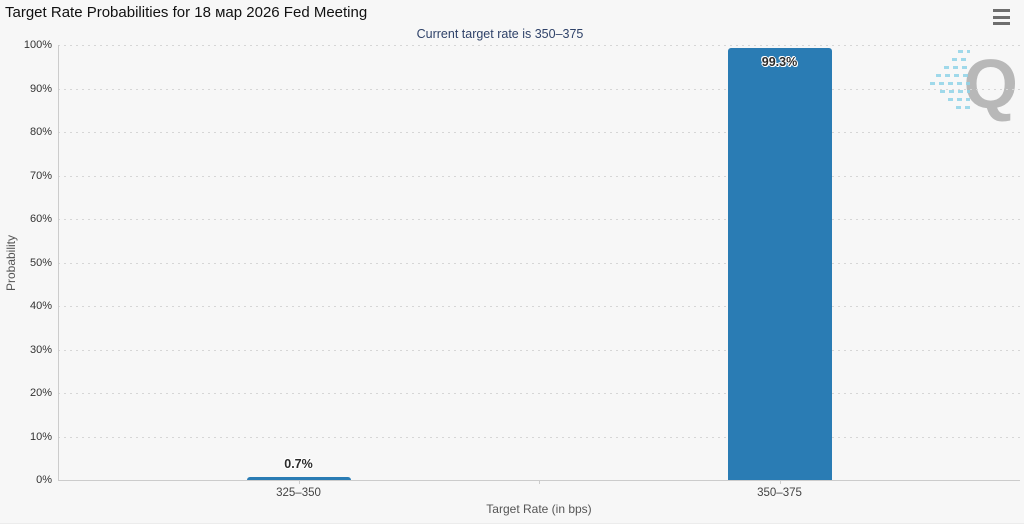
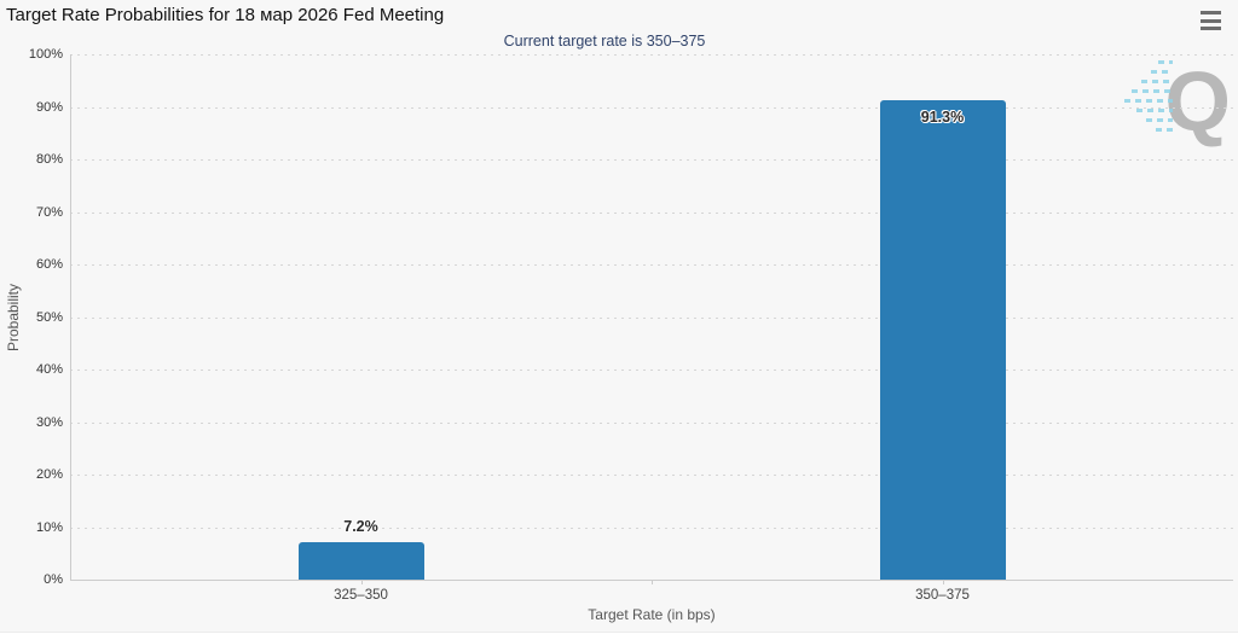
325–350: 0.7% -> 7.2%
350–375: 99.3% -> 91.3%
